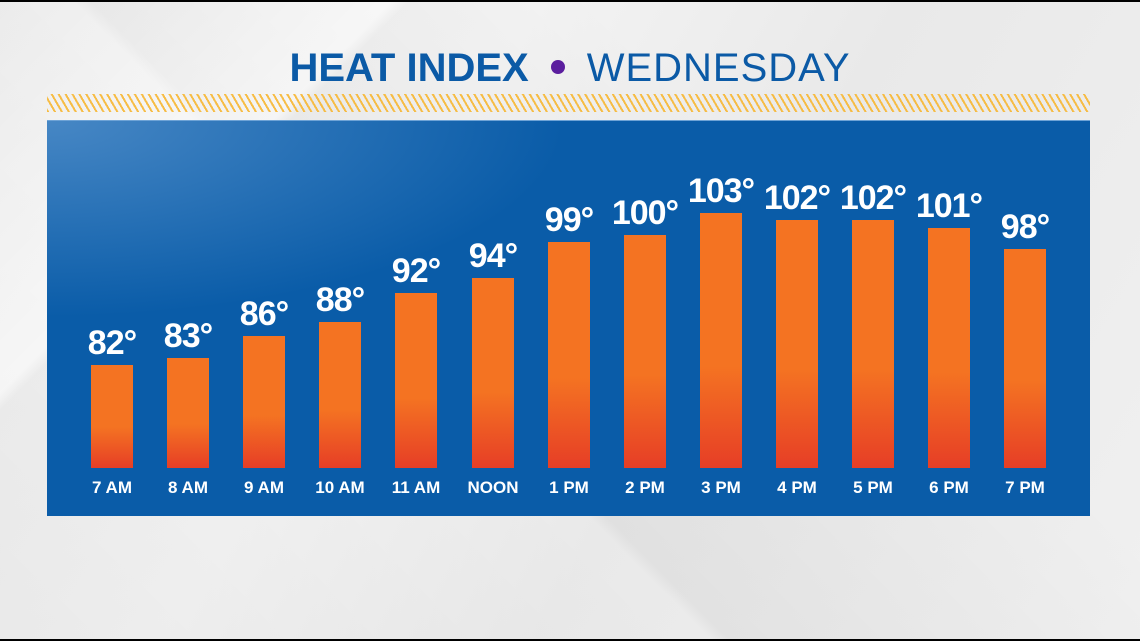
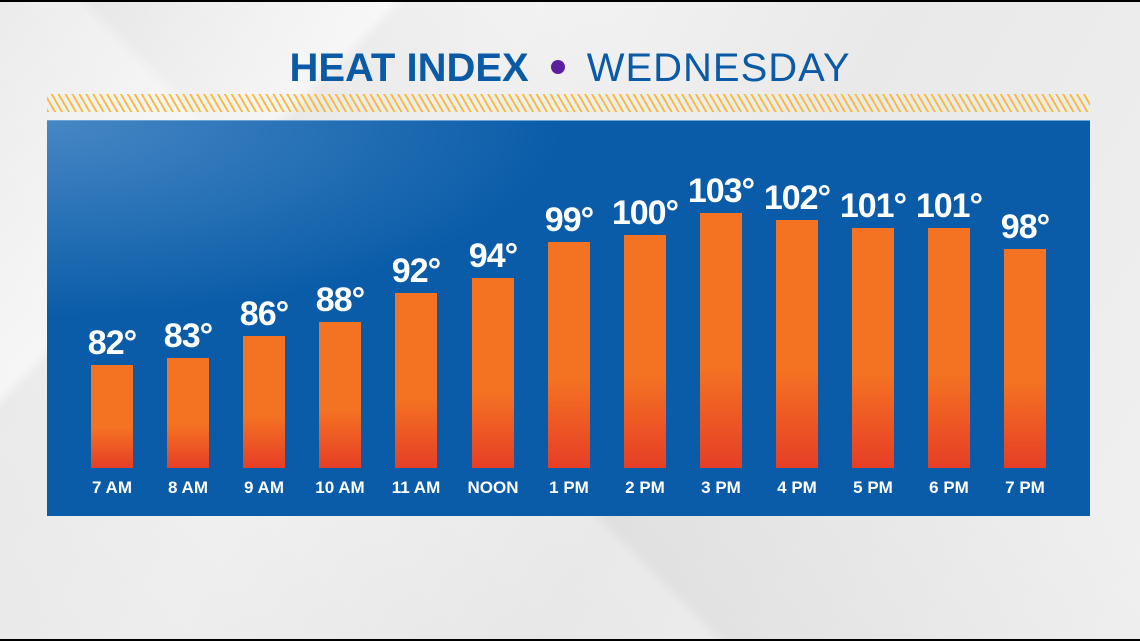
5 PM: 102° -> 101°
